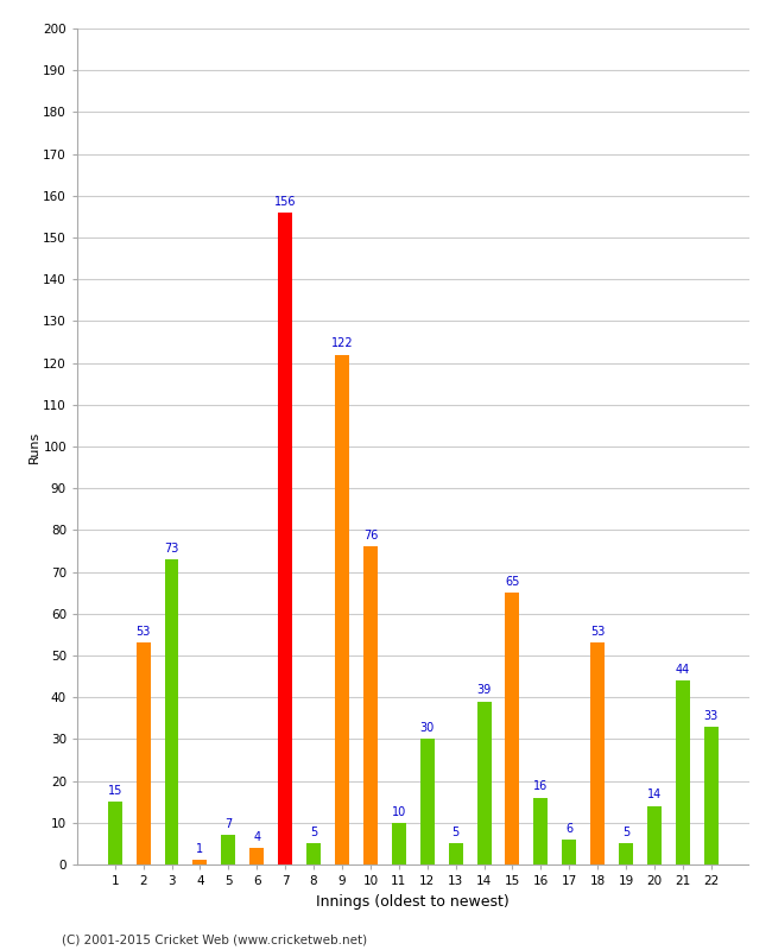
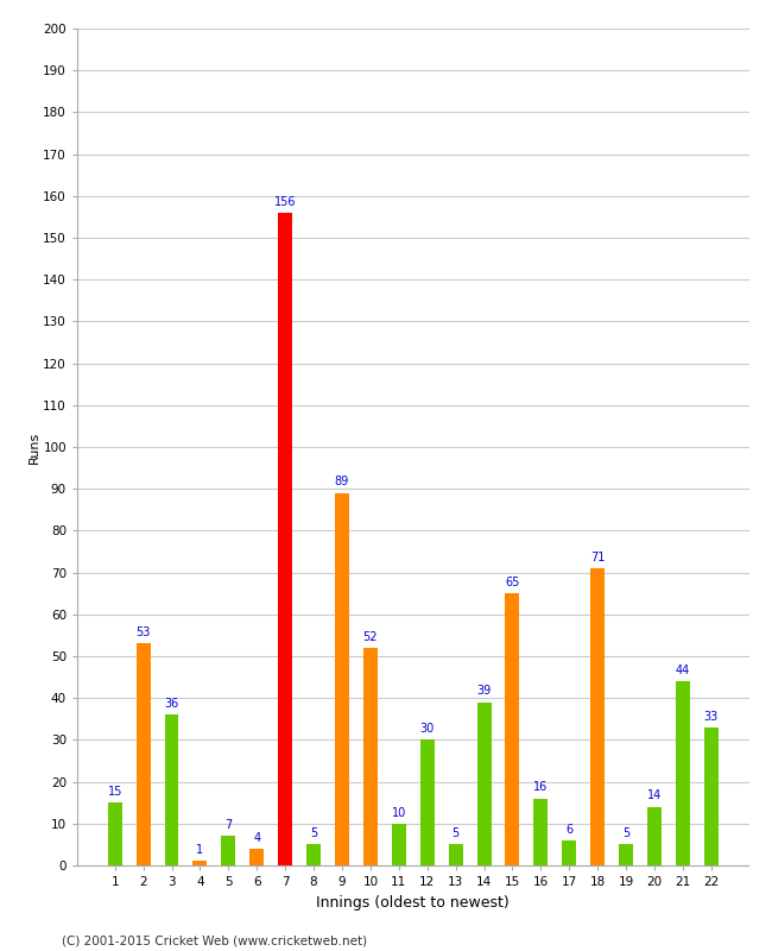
3: 73 -> 36
9: 122 -> 89
10: 76 -> 52
18: 53 -> 71
